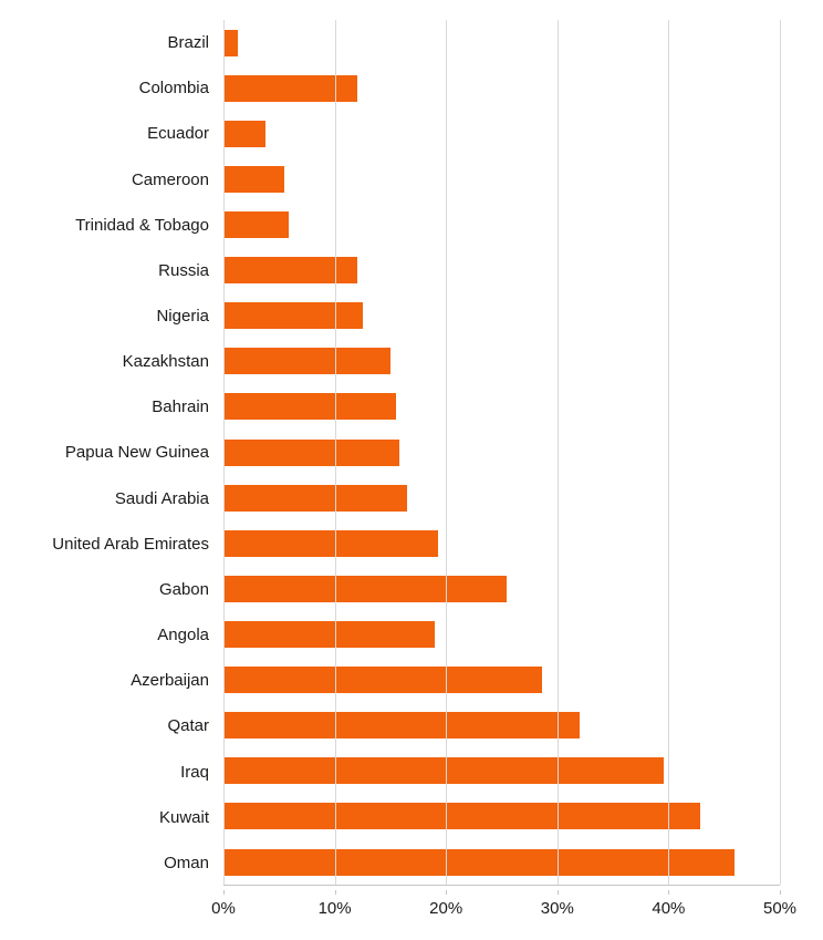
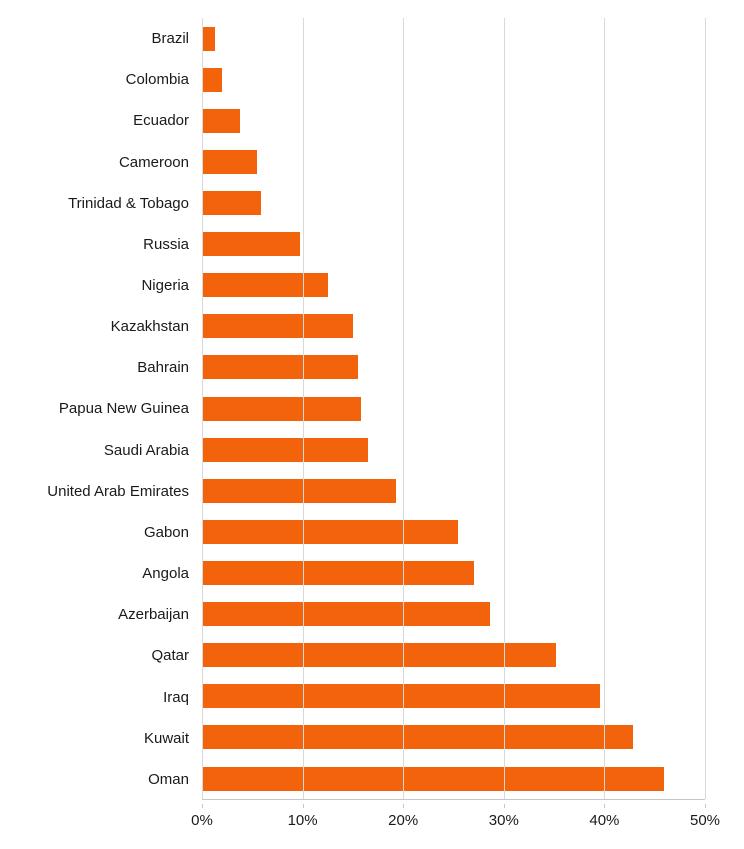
Colombia: 12% -> 2%
Russia: 12% -> 10%
Angola: 19% -> 27%
Qatar: 32% -> 35%
